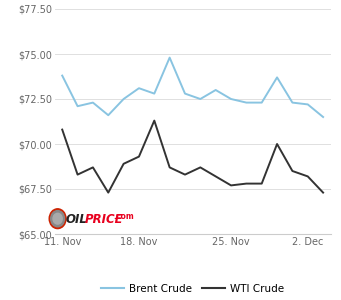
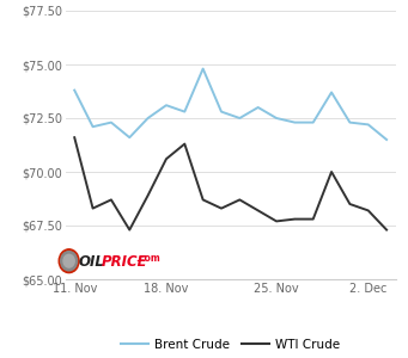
WTI Crude/11. Nov: $70.8 -> $71.6
WTI Crude/18. Nov: $69.3 -> $70.6
